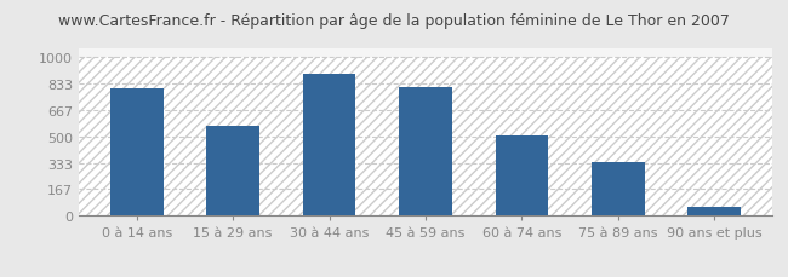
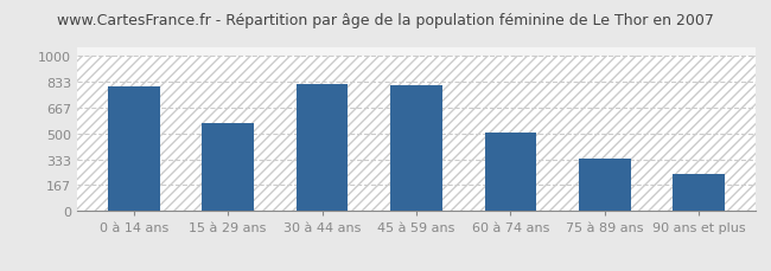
30 à 44 ans: 890 -> 820
90 ans et plus: 60 -> 240
